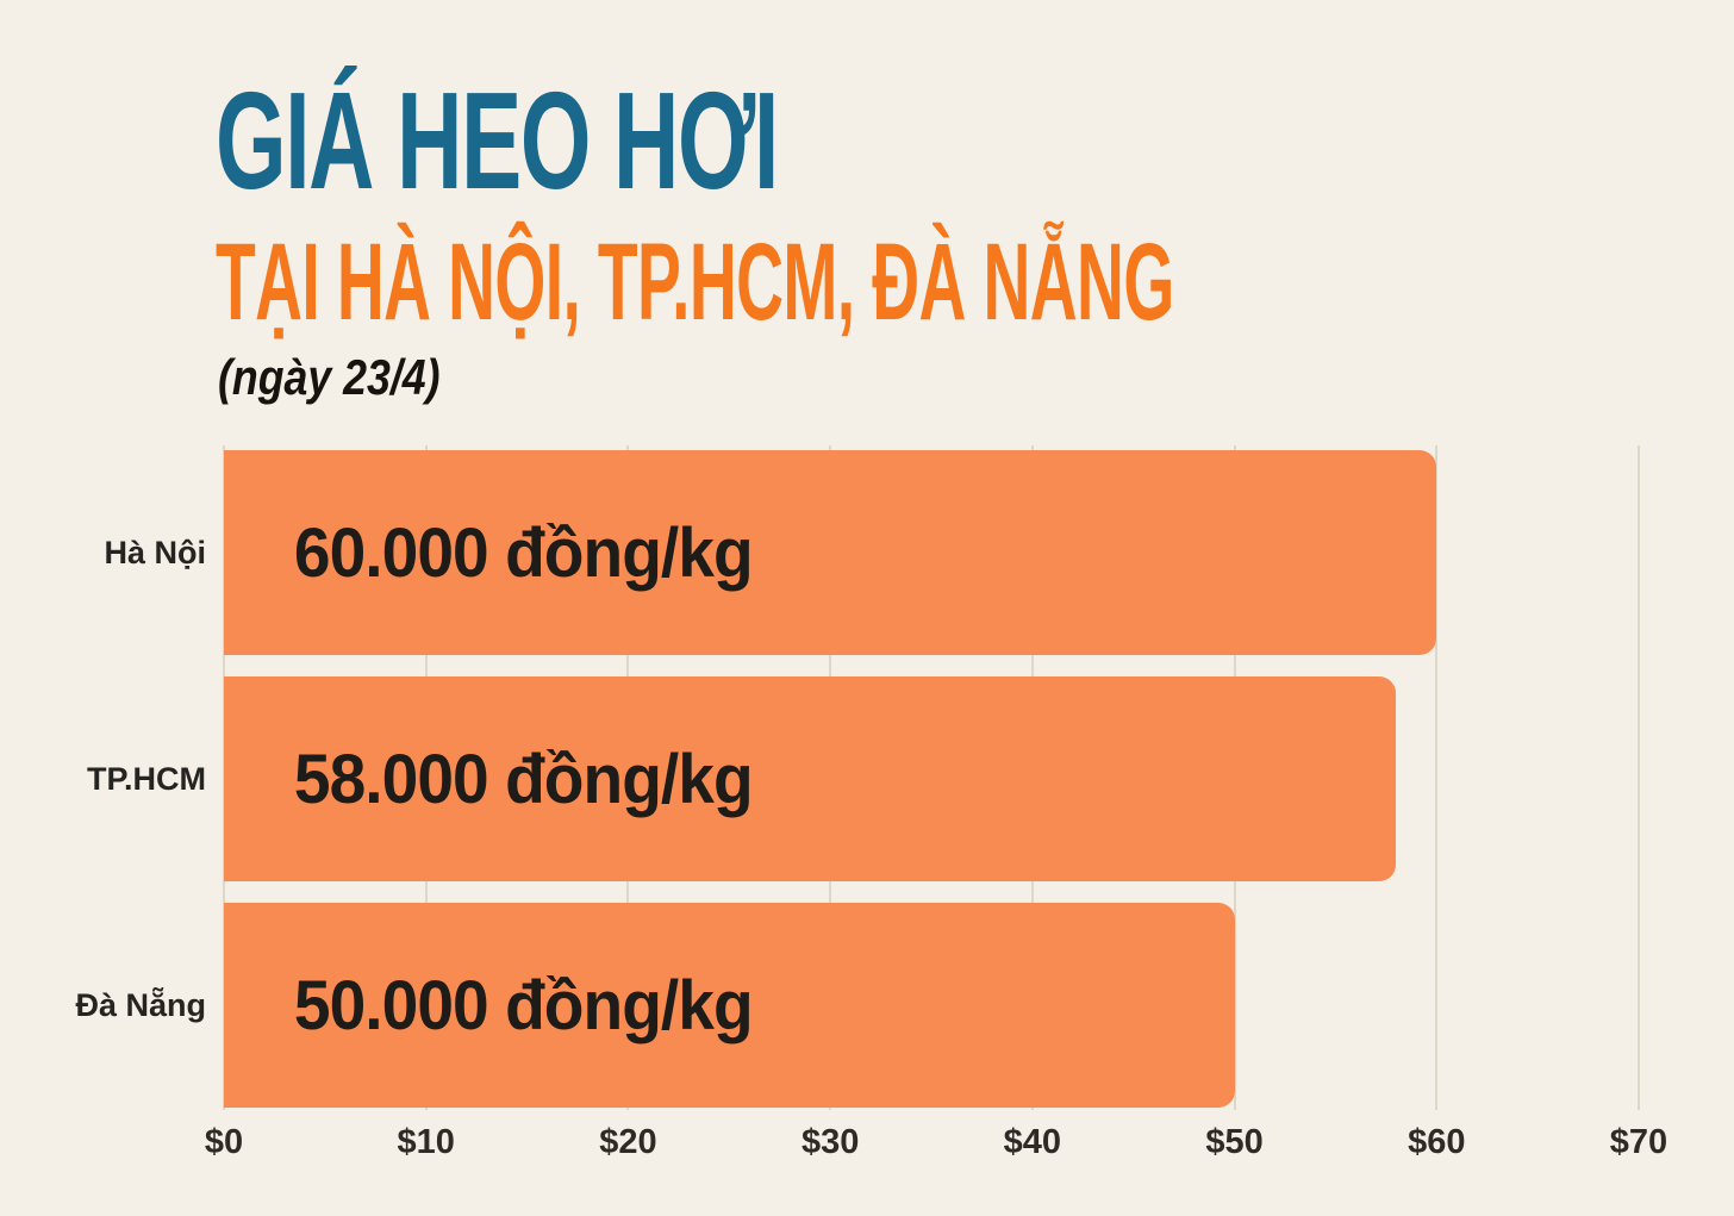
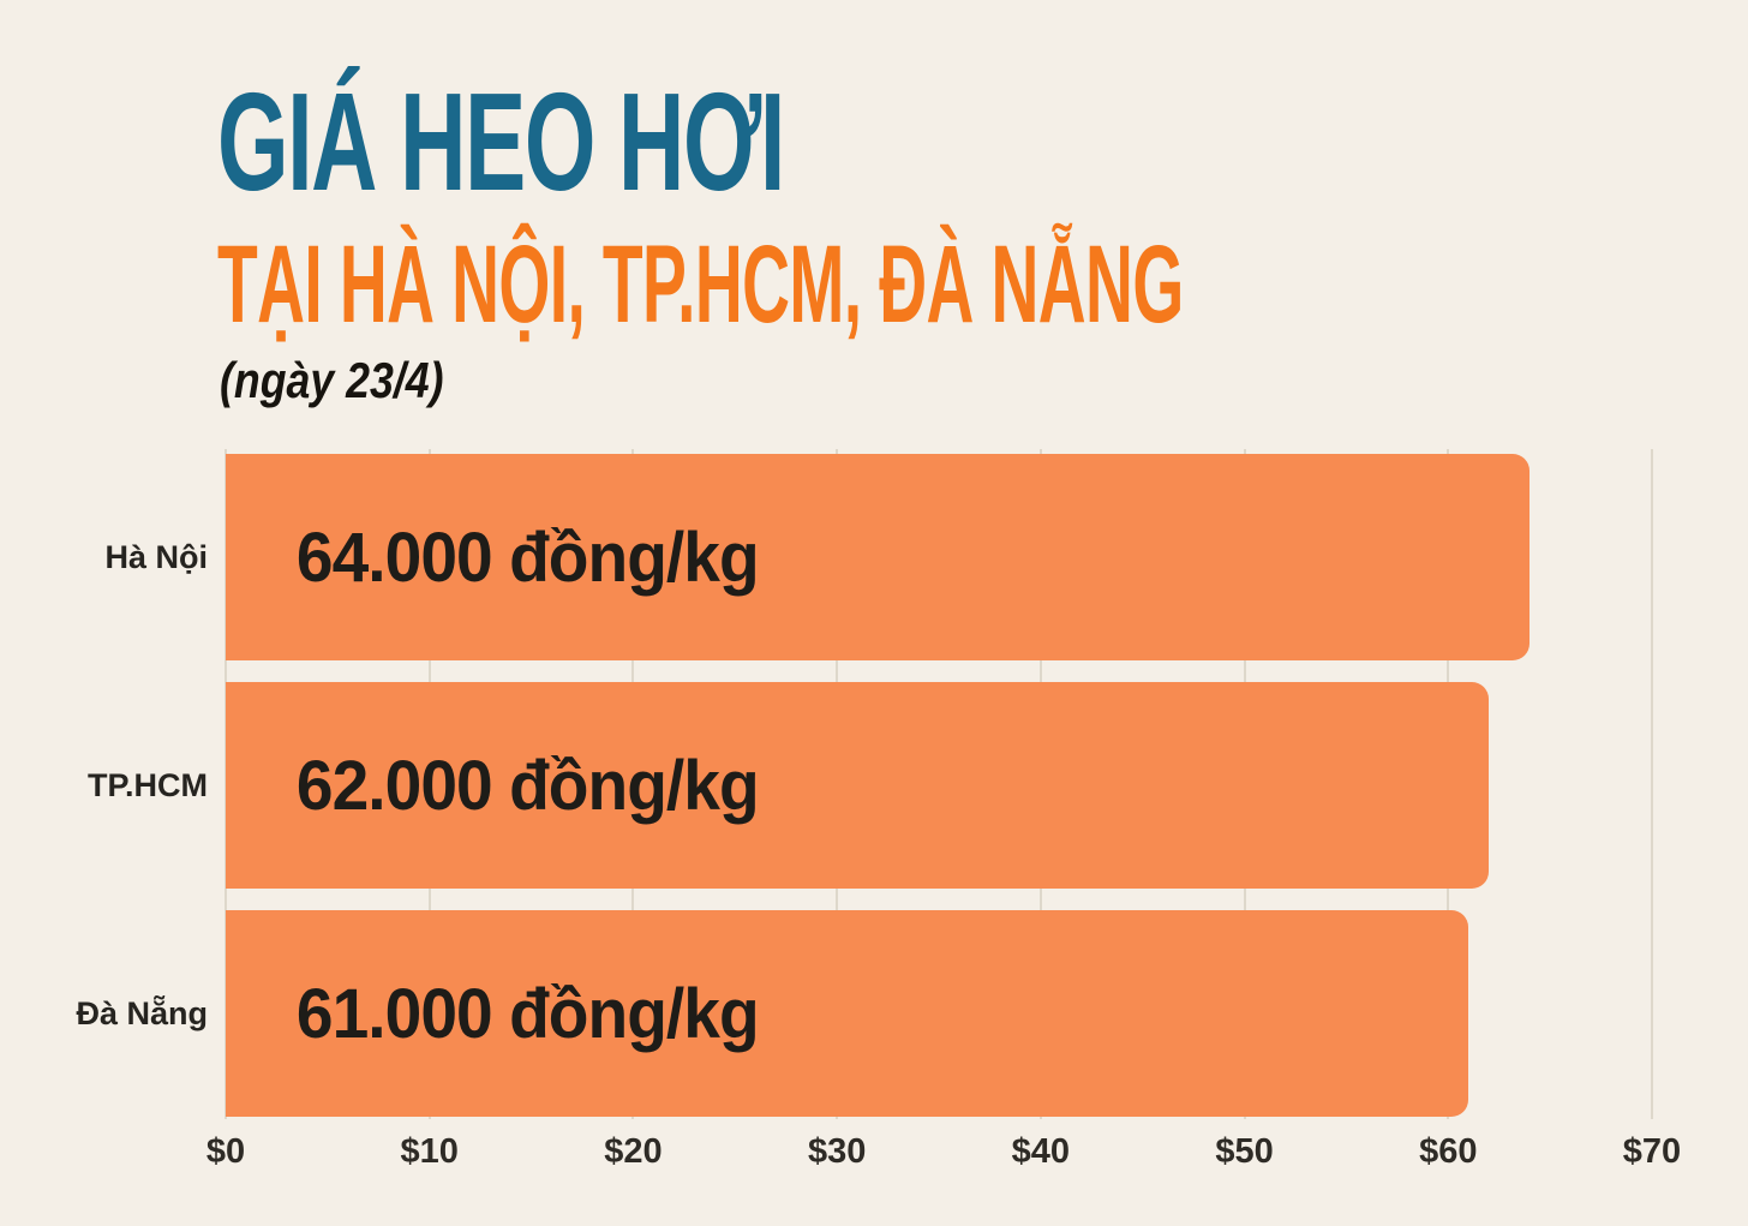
Hà Nội: 60.000 -> 64.000
TP.HCM: 58.000 -> 62.000
Đà Nẵng: 50.000 -> 61.000
